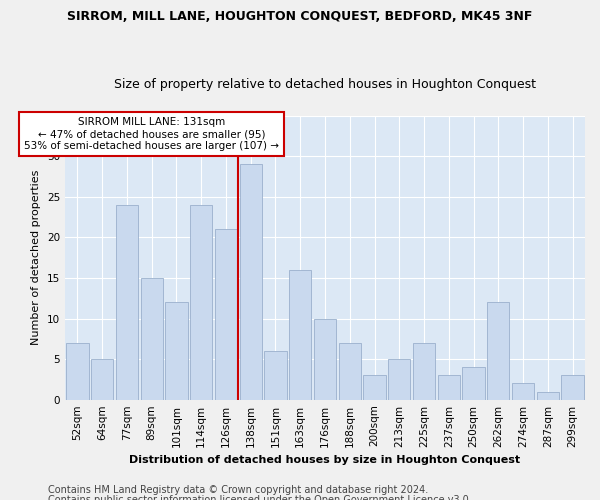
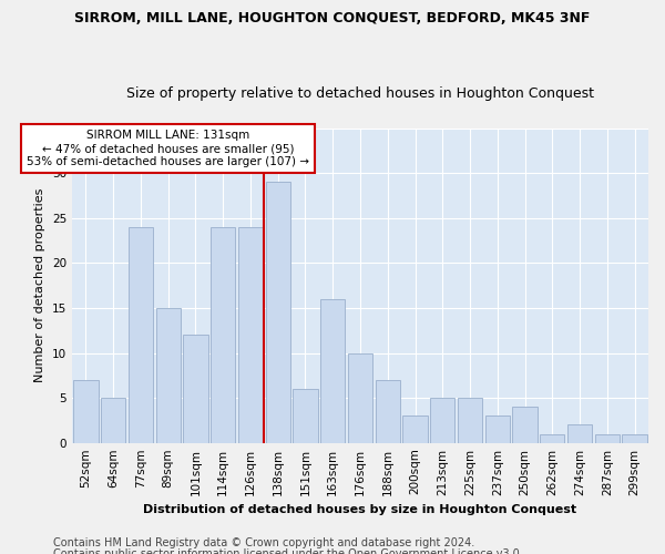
126sqm: 21 -> 24
225sqm: 7 -> 5
262sqm: 12 -> 1
299sqm: 3 -> 1
